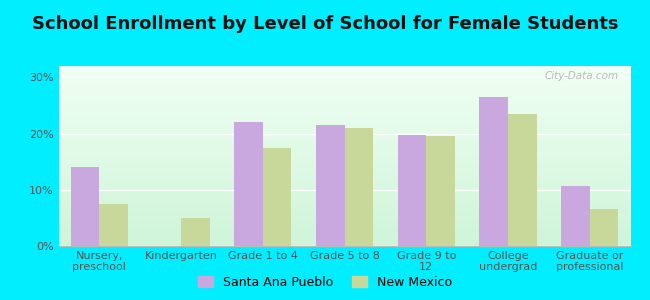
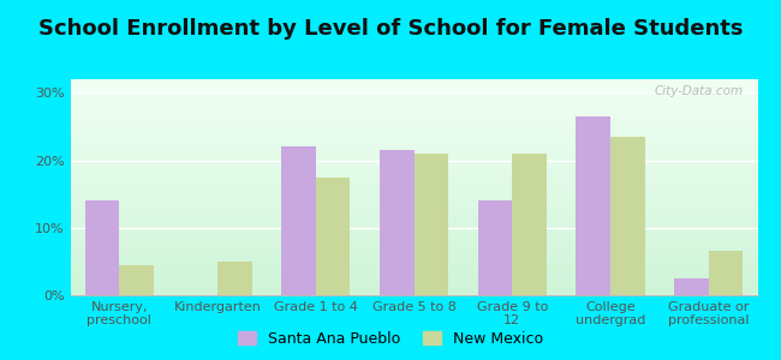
New Mexico/Nursery, preschool: 7.4% -> 4.5%
Santa Ana Pueblo/Grade 9 to 12: 19.8% -> 14.0%
New Mexico/Grade 9 to 12: 19.6% -> 21.0%
Santa Ana Pueblo/Graduate or professional: 10.6% -> 2.5%
